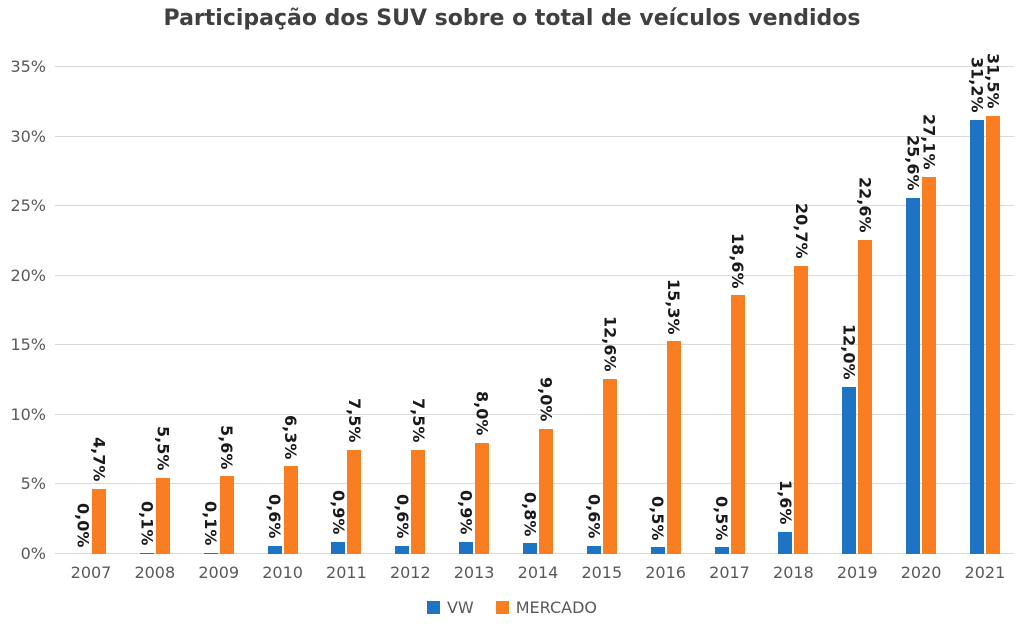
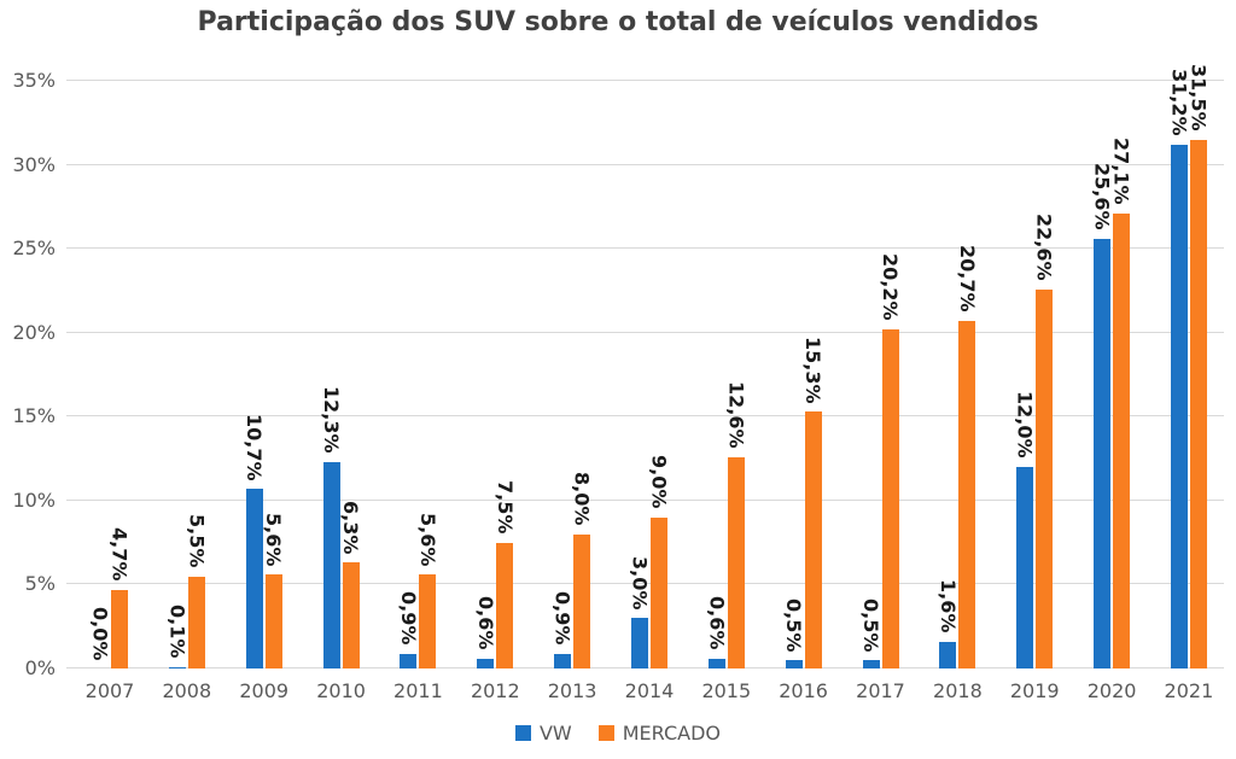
VW/2009: 0,1% -> 10,7%
VW/2010: 0,6% -> 12,3%
MERCADO/2011: 7,5% -> 5,6%
VW/2014: 0,8% -> 3,0%
MERCADO/2017: 18,6% -> 20,2%
